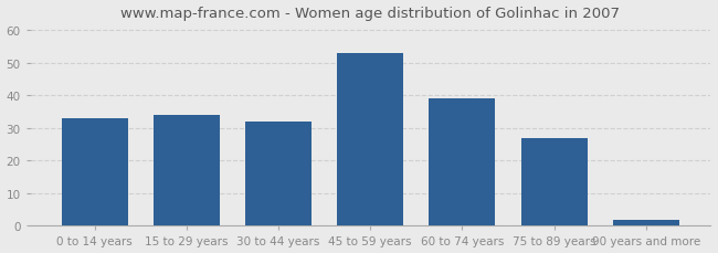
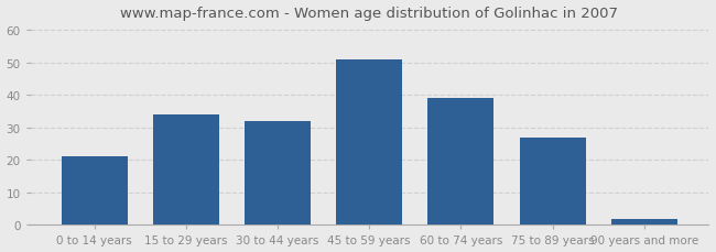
0 to 14 years: 33 -> 21
45 to 59 years: 53 -> 51
